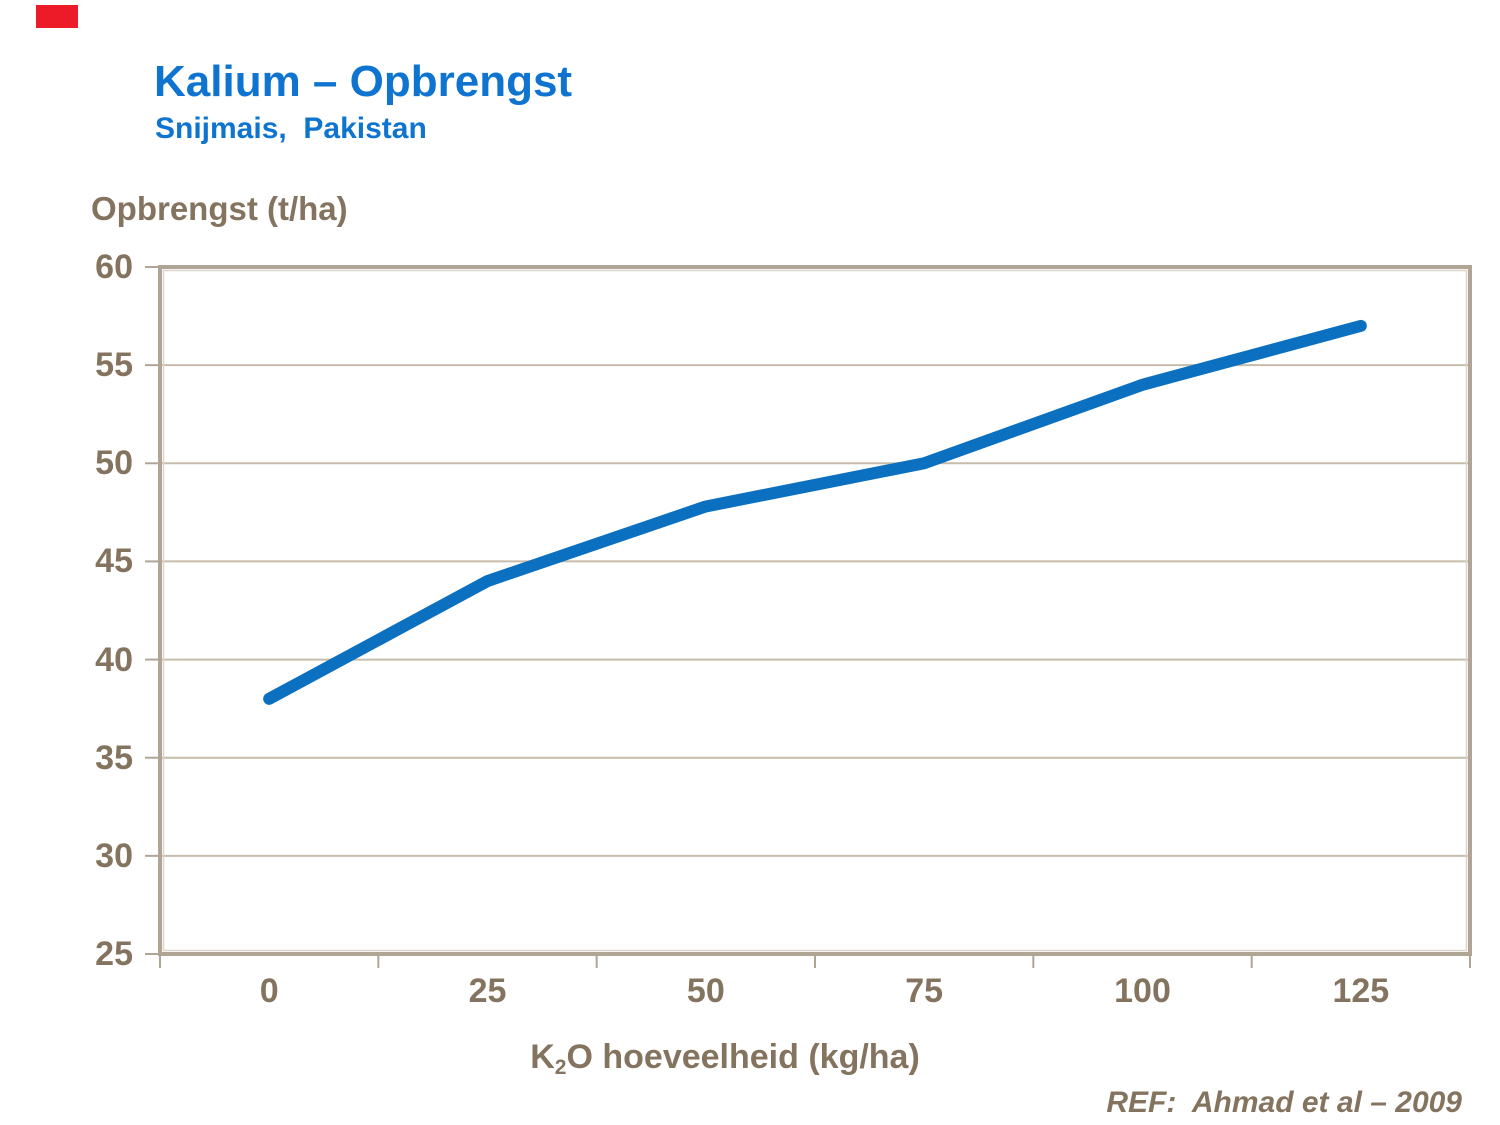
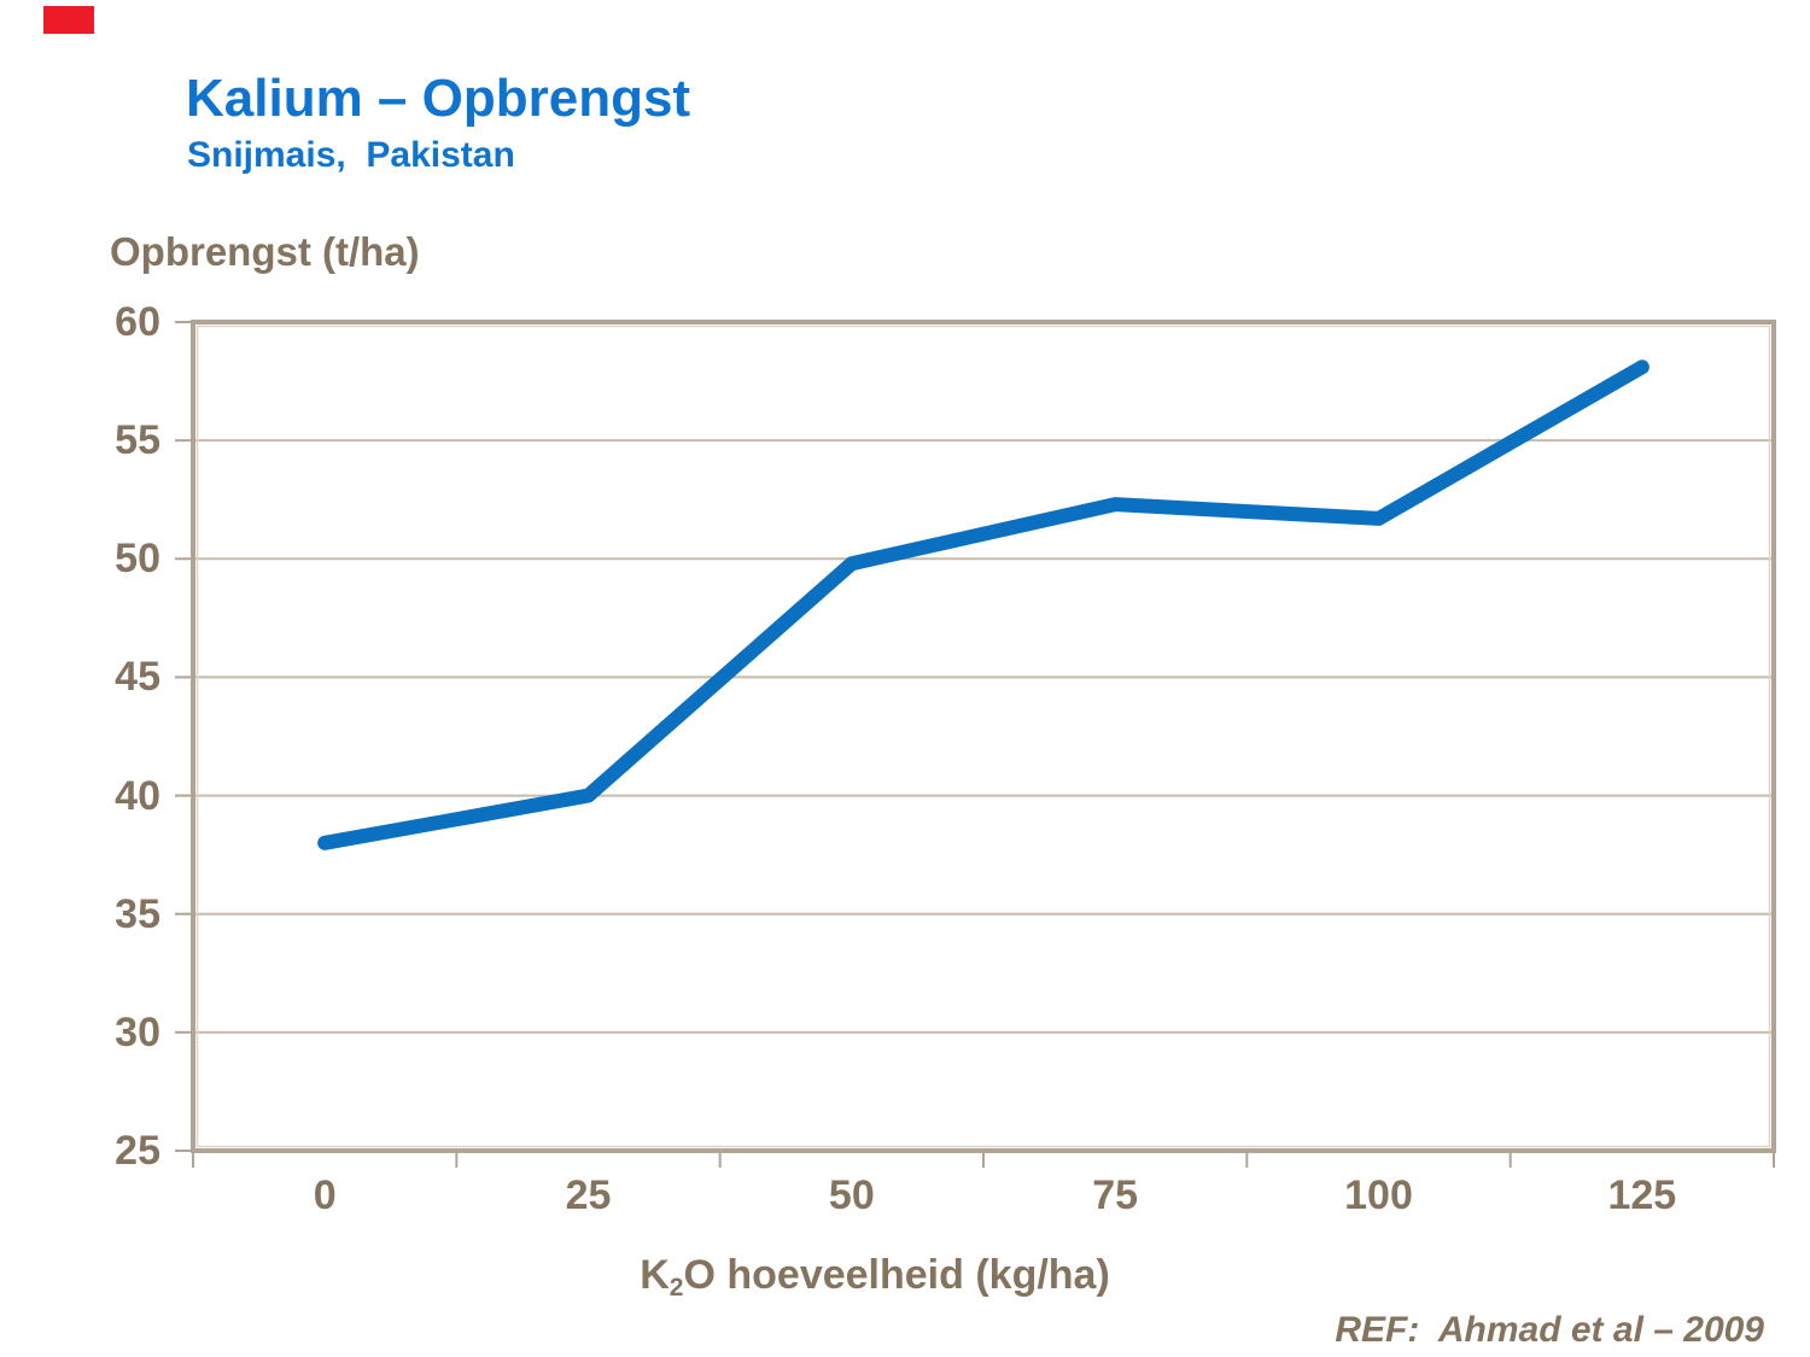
25: 44.0 -> 40.0
50: 47.8 -> 49.8
75: 50.0 -> 52.3
100: 54.0 -> 51.7
125: 57.0 -> 58.1
